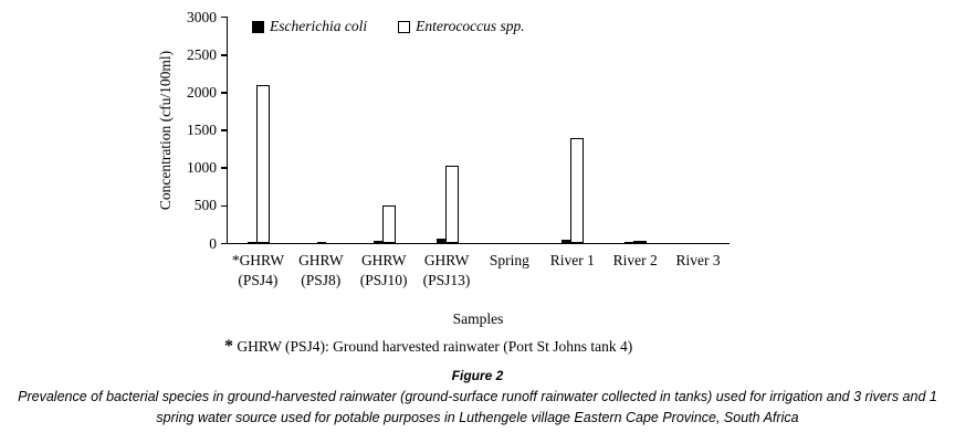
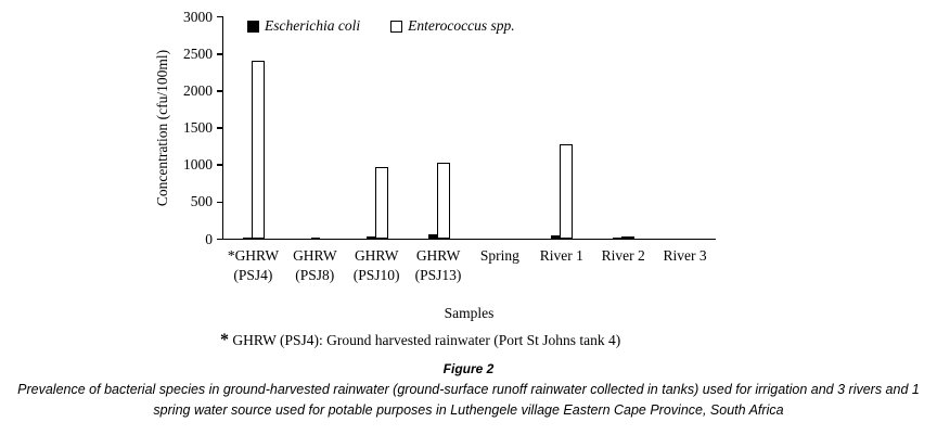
Enterococcus spp./*GHRW (PSJ4): 2100 -> 2400
Enterococcus spp./GHRW (PSJ10): 500 -> 1000
Enterococcus spp./River 1: 1400 -> 1300
